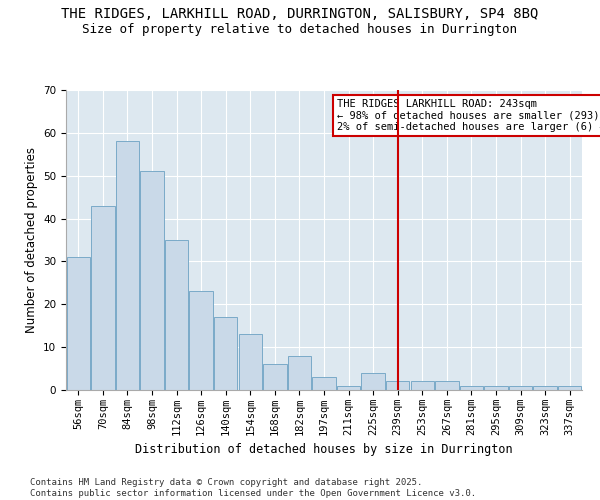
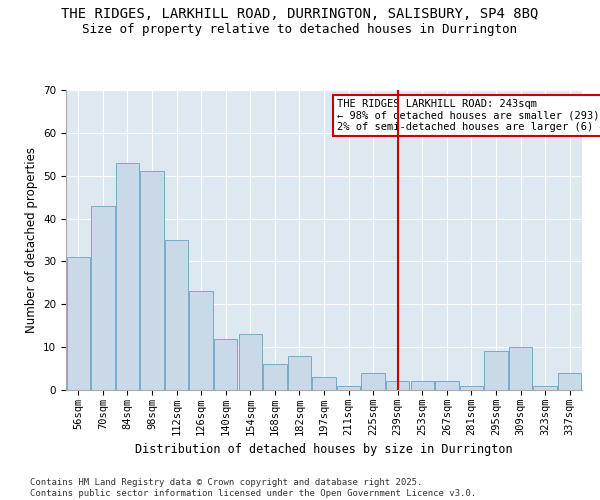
84sqm: 58 -> 53
140sqm: 17 -> 12
295sqm: 1 -> 9
309sqm: 1 -> 10
337sqm: 1 -> 4
